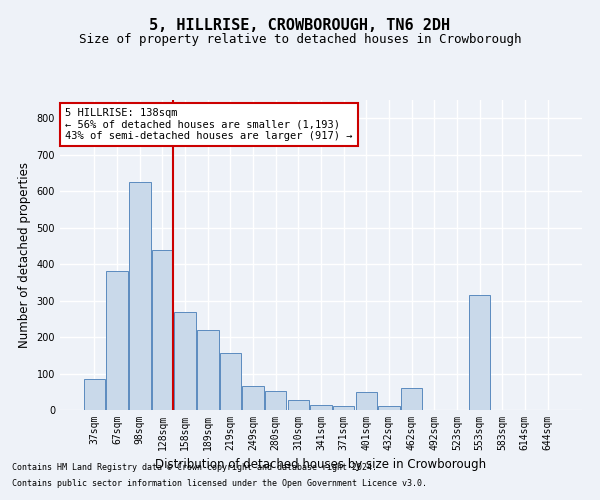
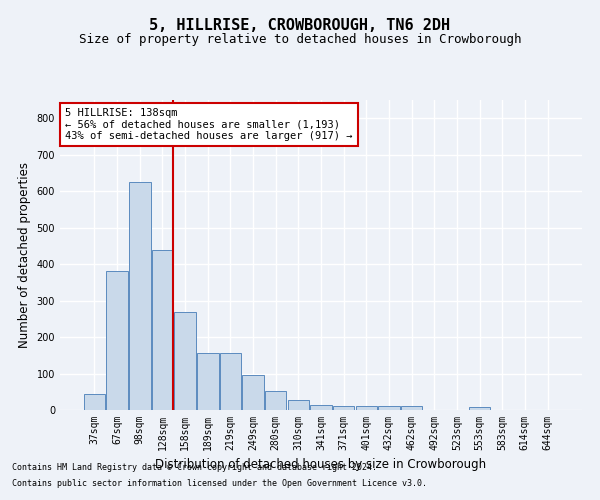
37sqm: 85 -> 45
189sqm: 220 -> 155
249sqm: 65 -> 95
401sqm: 50 -> 10
462sqm: 60 -> 10
553sqm: 315 -> 8
